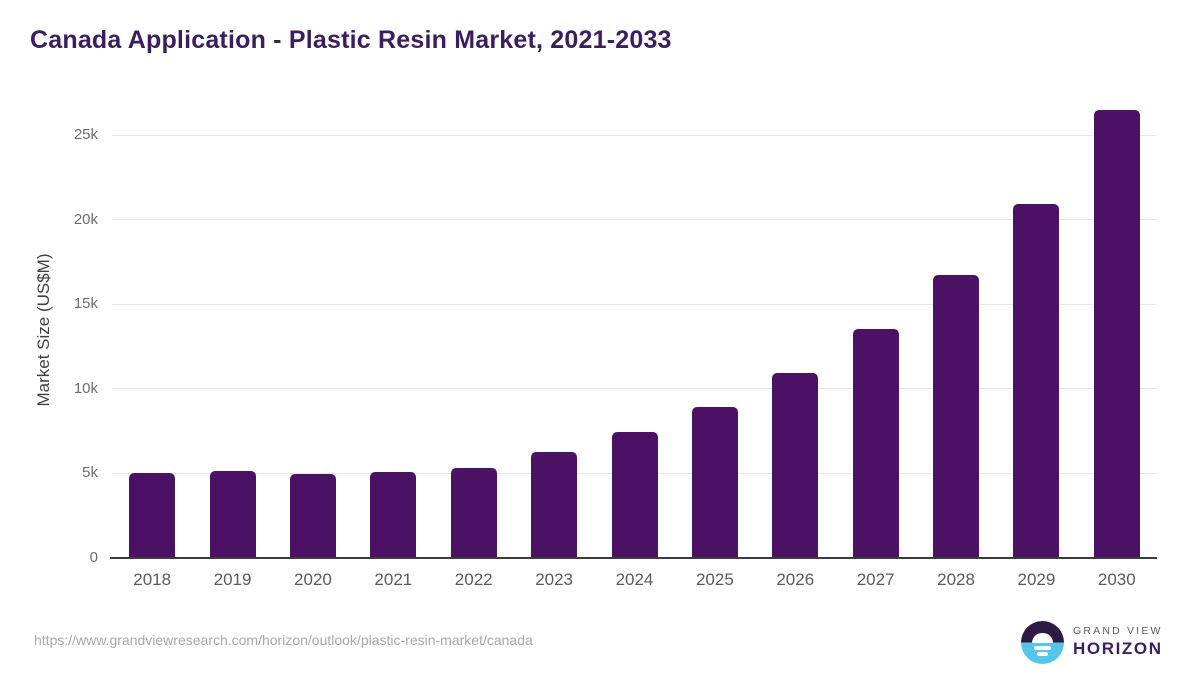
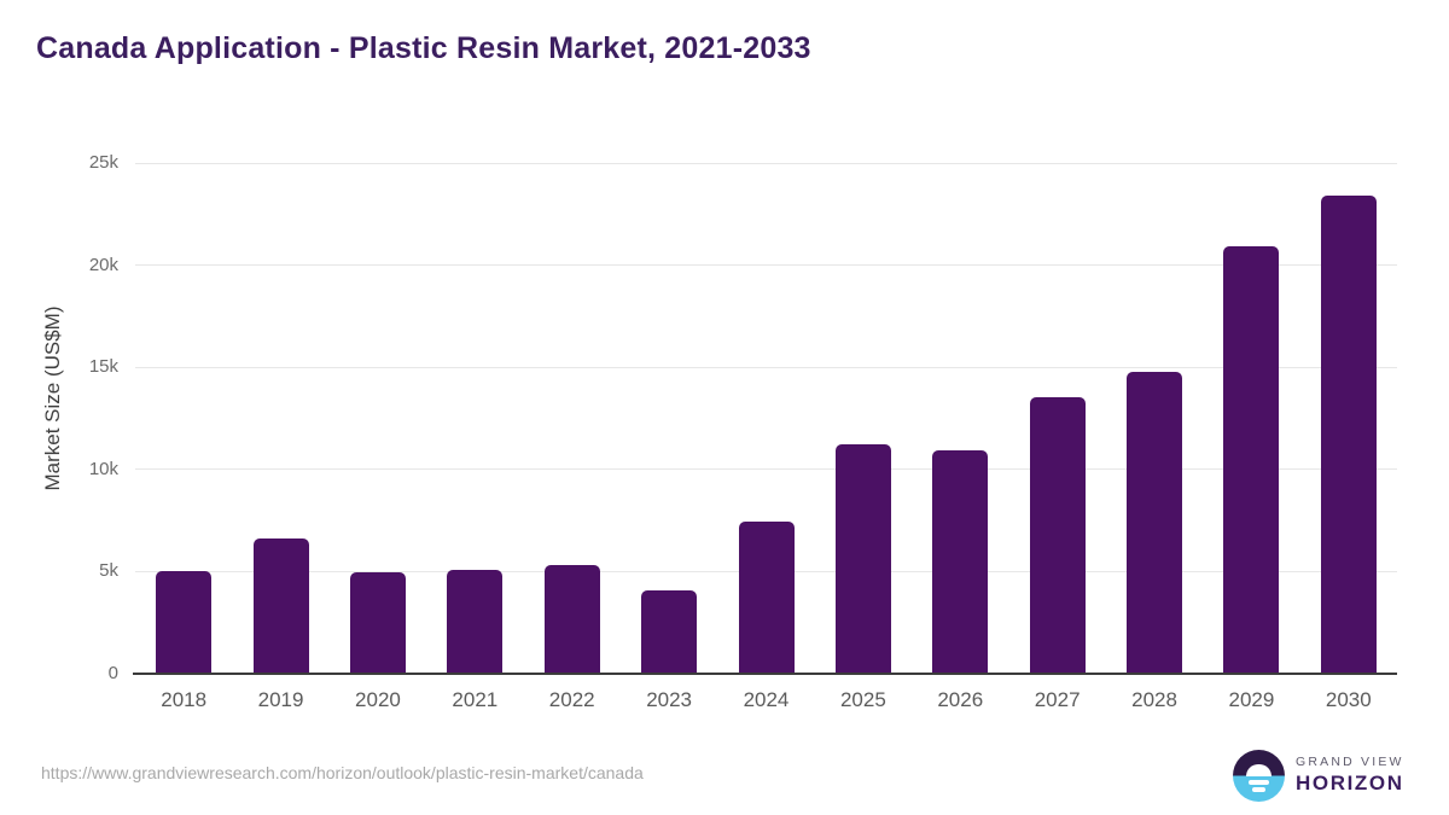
2019: 5.1k -> 6.6k
2023: 6.3k -> 4.1k
2025: 9.0k -> 11.2k
2028: 16.7k -> 14.8k
2030: 26.4k -> 23.4k
